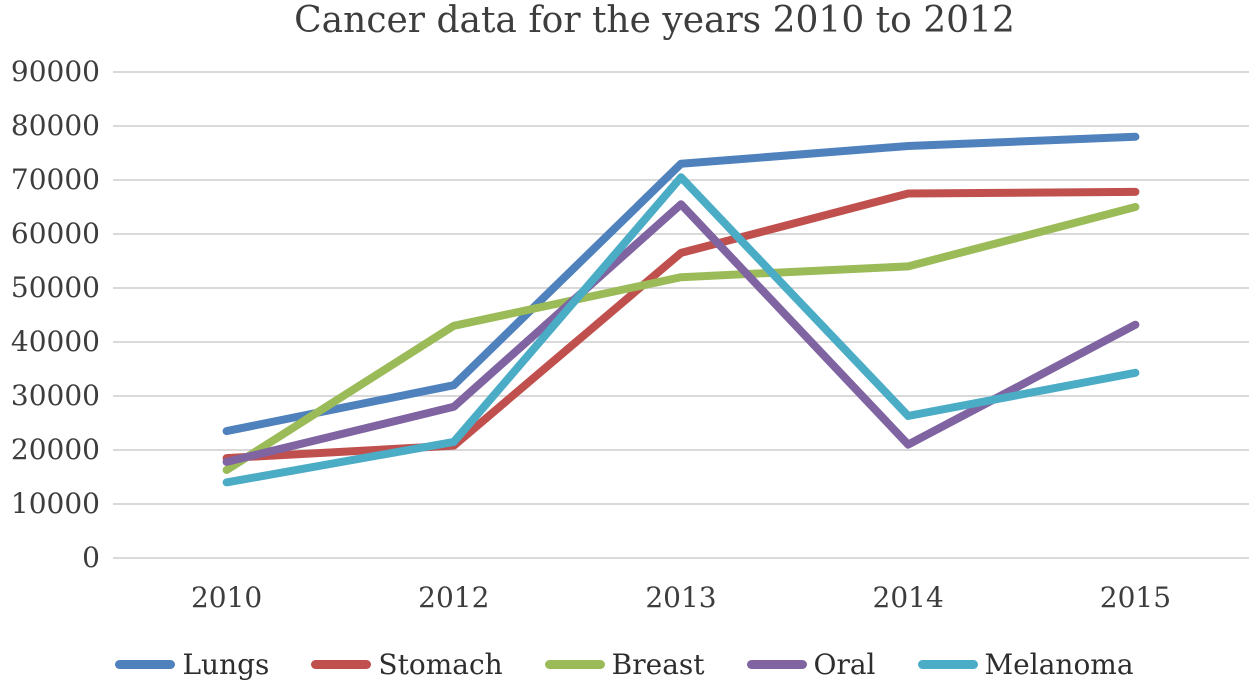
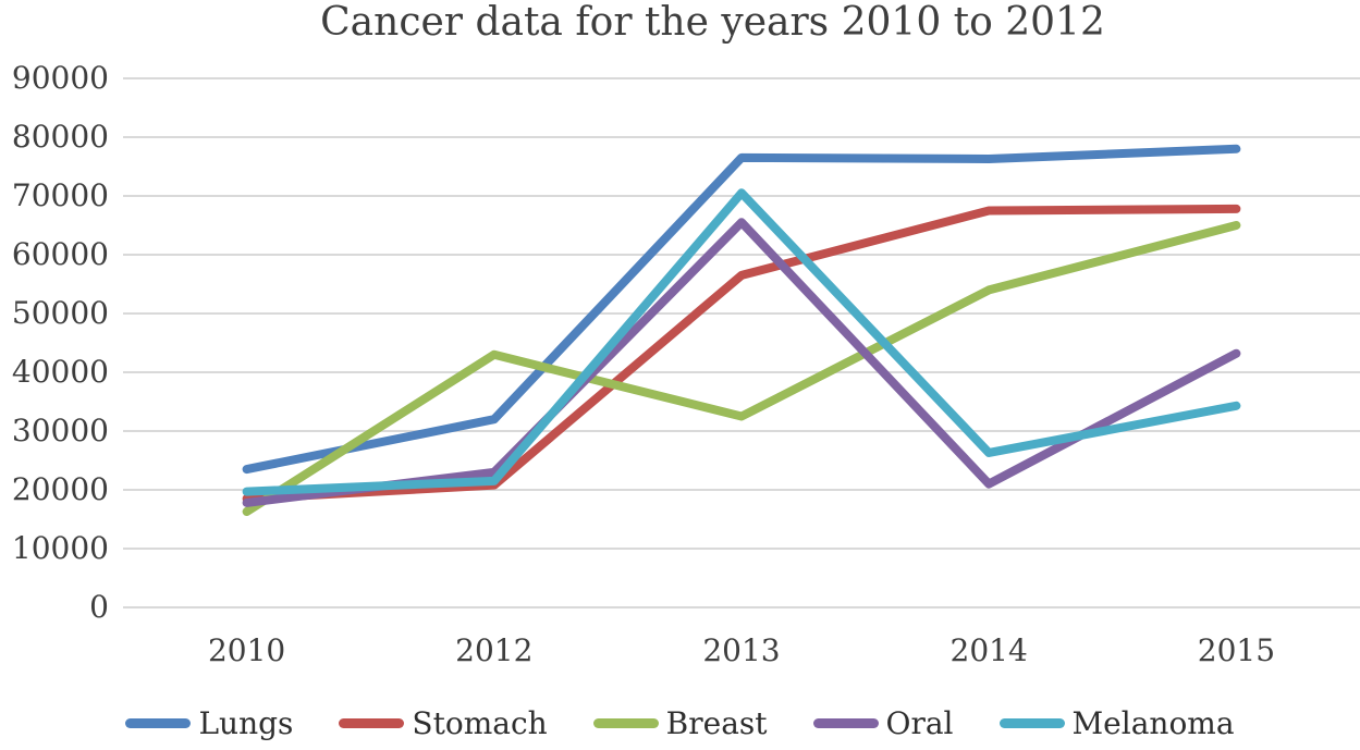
Melanoma/2010: 14000 -> 20000
Oral/2012: 28000 -> 23000
Lungs/2013: 73000 -> 76000
Breast/2013: 52000 -> 32000
